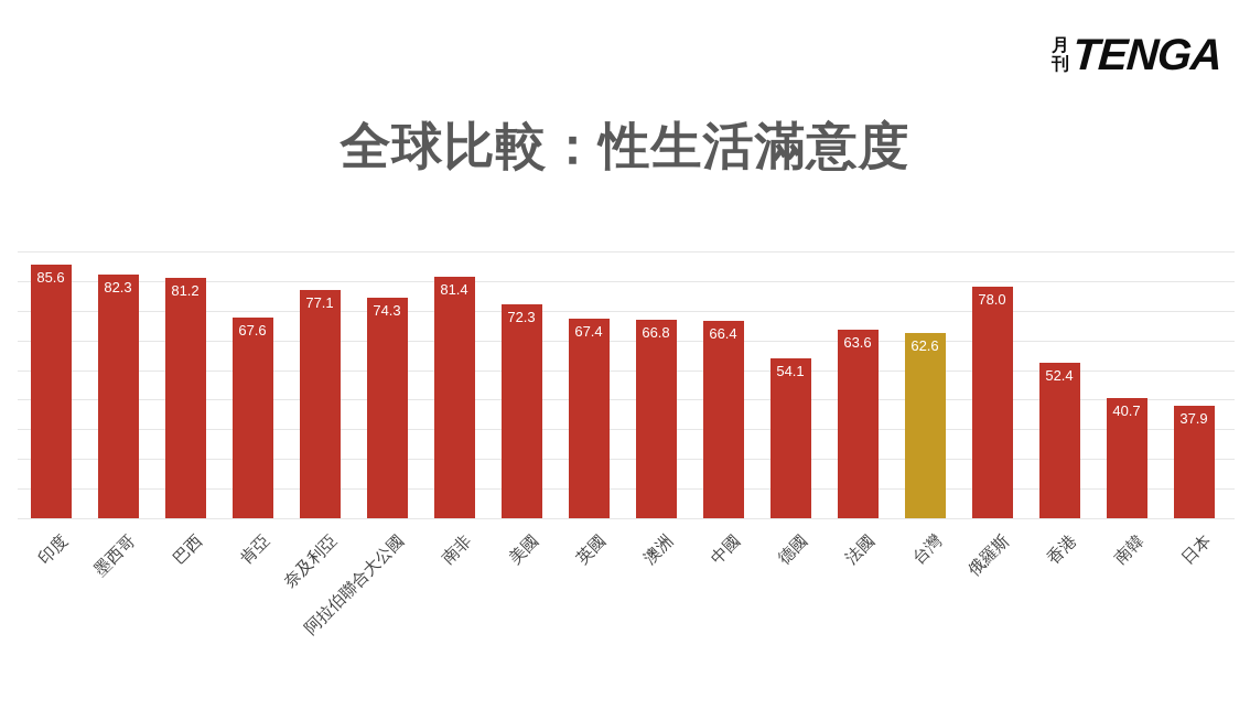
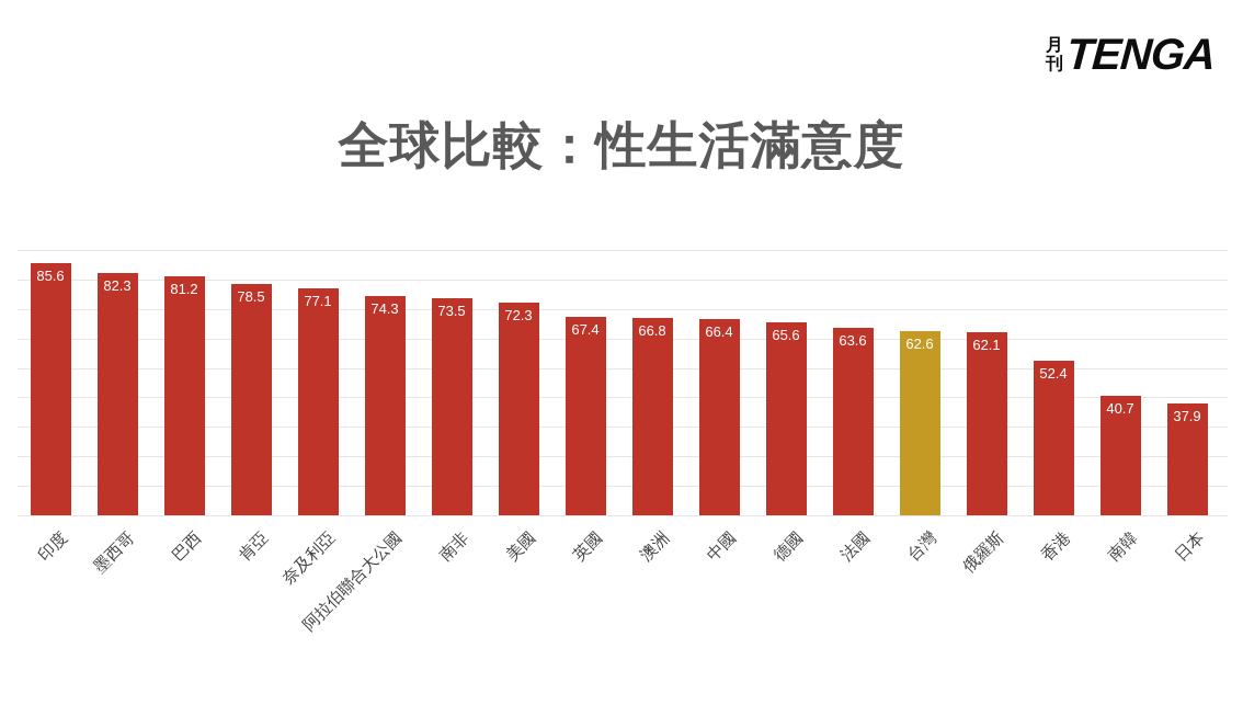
肯亞: 67.6 -> 78.5
南非: 81.4 -> 73.5
德國: 54.1 -> 65.6
俄羅斯: 78.0 -> 62.1
